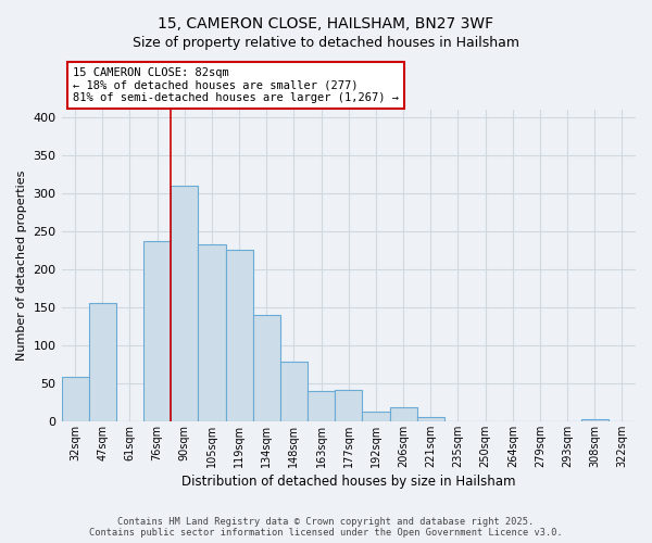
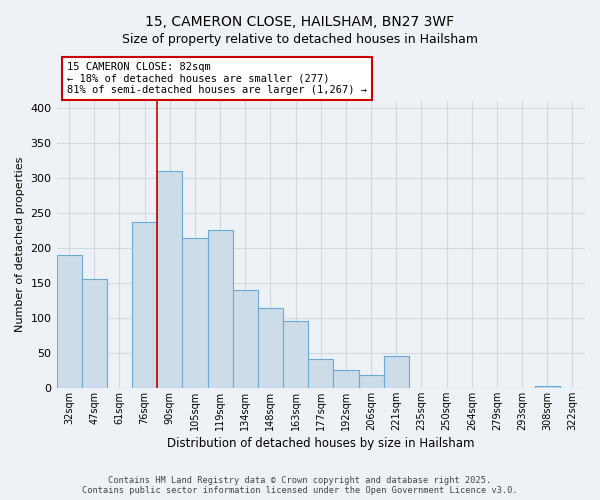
32sqm: 58 -> 190
105sqm: 233 -> 214
148sqm: 78 -> 114
163sqm: 40 -> 96
192sqm: 13 -> 26
221sqm: 6 -> 46
